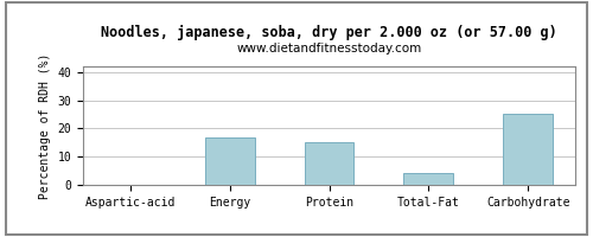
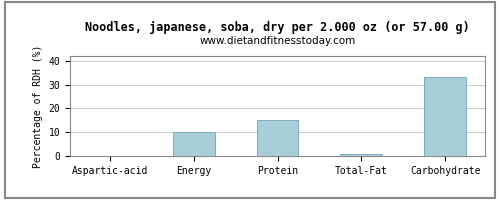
Energy: 17 -> 10
Total-Fat: 4 -> 1
Carbohydrate: 25 -> 33
